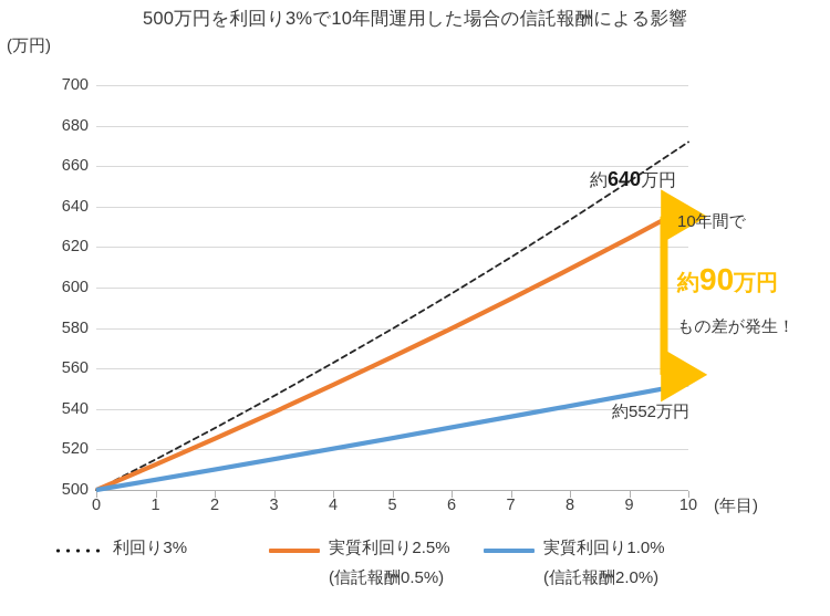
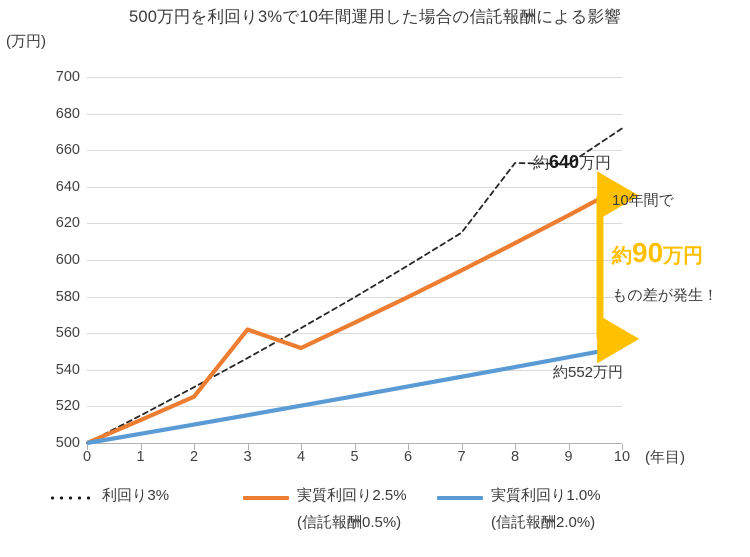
実質利回り2.5%/3: 538 -> 562
利回り3%/8: 633 -> 653
